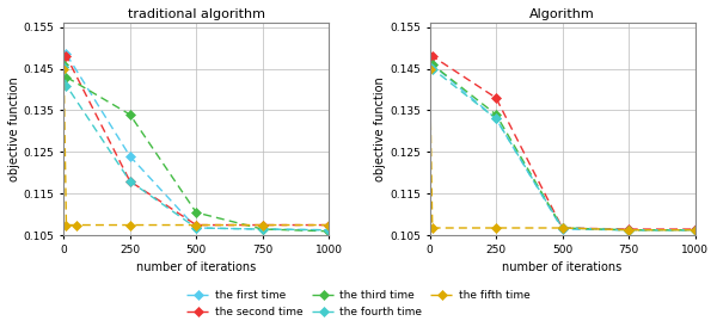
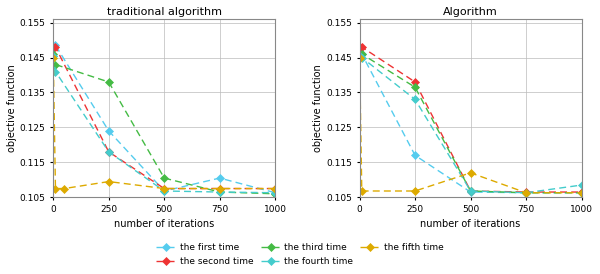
traditional algorithm/the third time/250: 0.1340 -> 0.1380
traditional algorithm/the fifth time/250: 0.1075 -> 0.1095
traditional algorithm/the first time/750: 0.1065 -> 0.1105
Algorithm/the first time/250: 0.1330 -> 0.1170
Algorithm/the third time/250: 0.1340 -> 0.1365
Algorithm/the fifth time/500: 0.1068 -> 0.1120
Algorithm/the fourth time/1000: 0.1063 -> 0.1085
